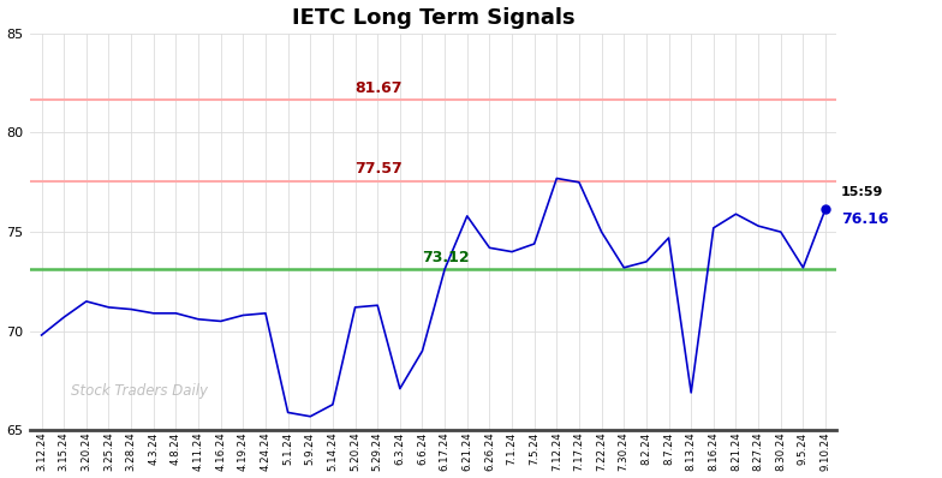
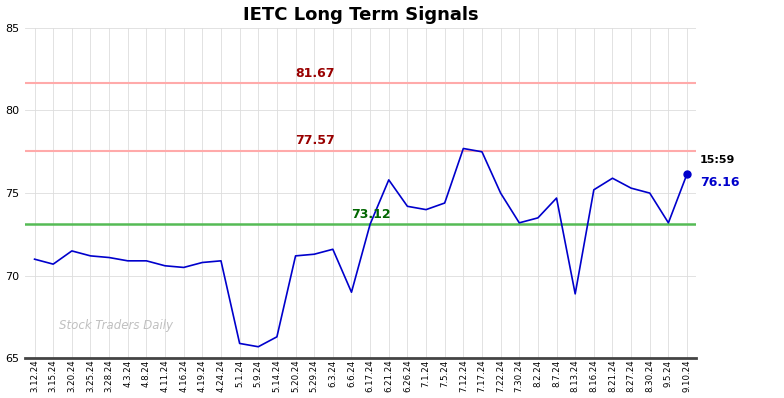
3.12.24: 69.8 -> 71.0
6.3.24: 67.1 -> 71.6
8.13.24: 66.9 -> 68.9
